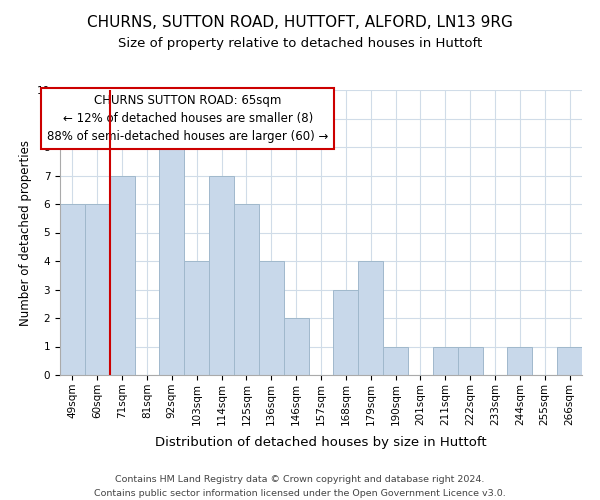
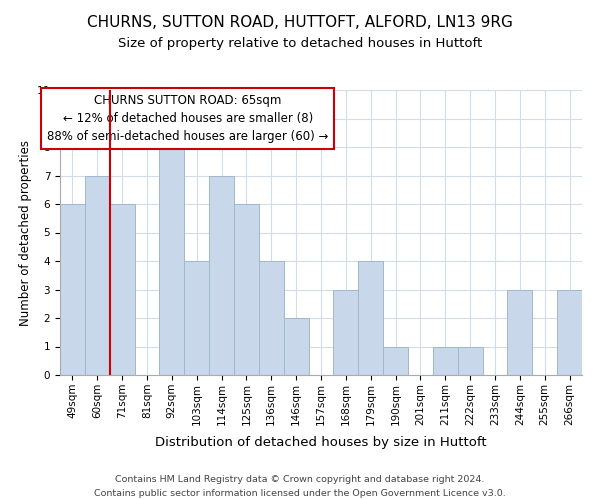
60sqm: 6 -> 7
71sqm: 7 -> 6
244sqm: 1 -> 3
266sqm: 1 -> 3
